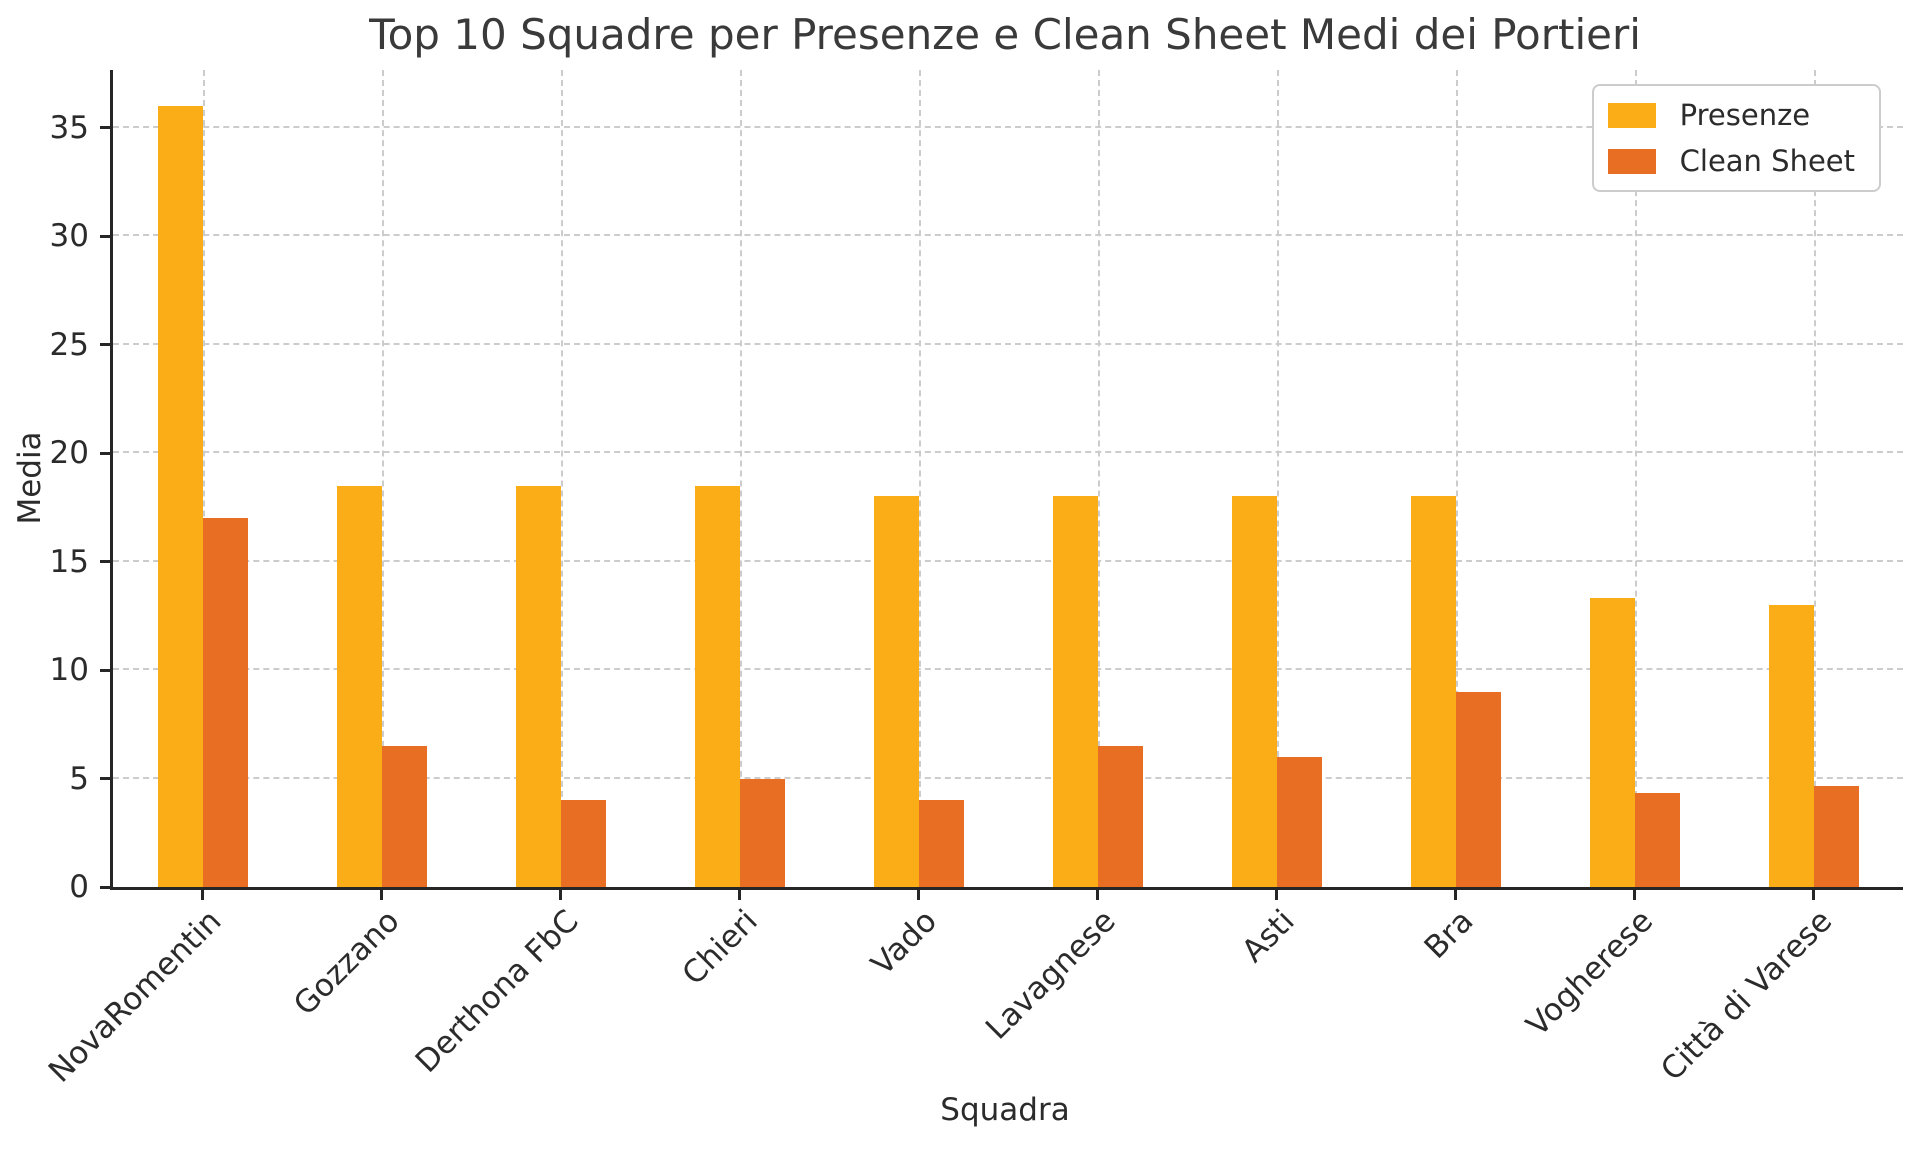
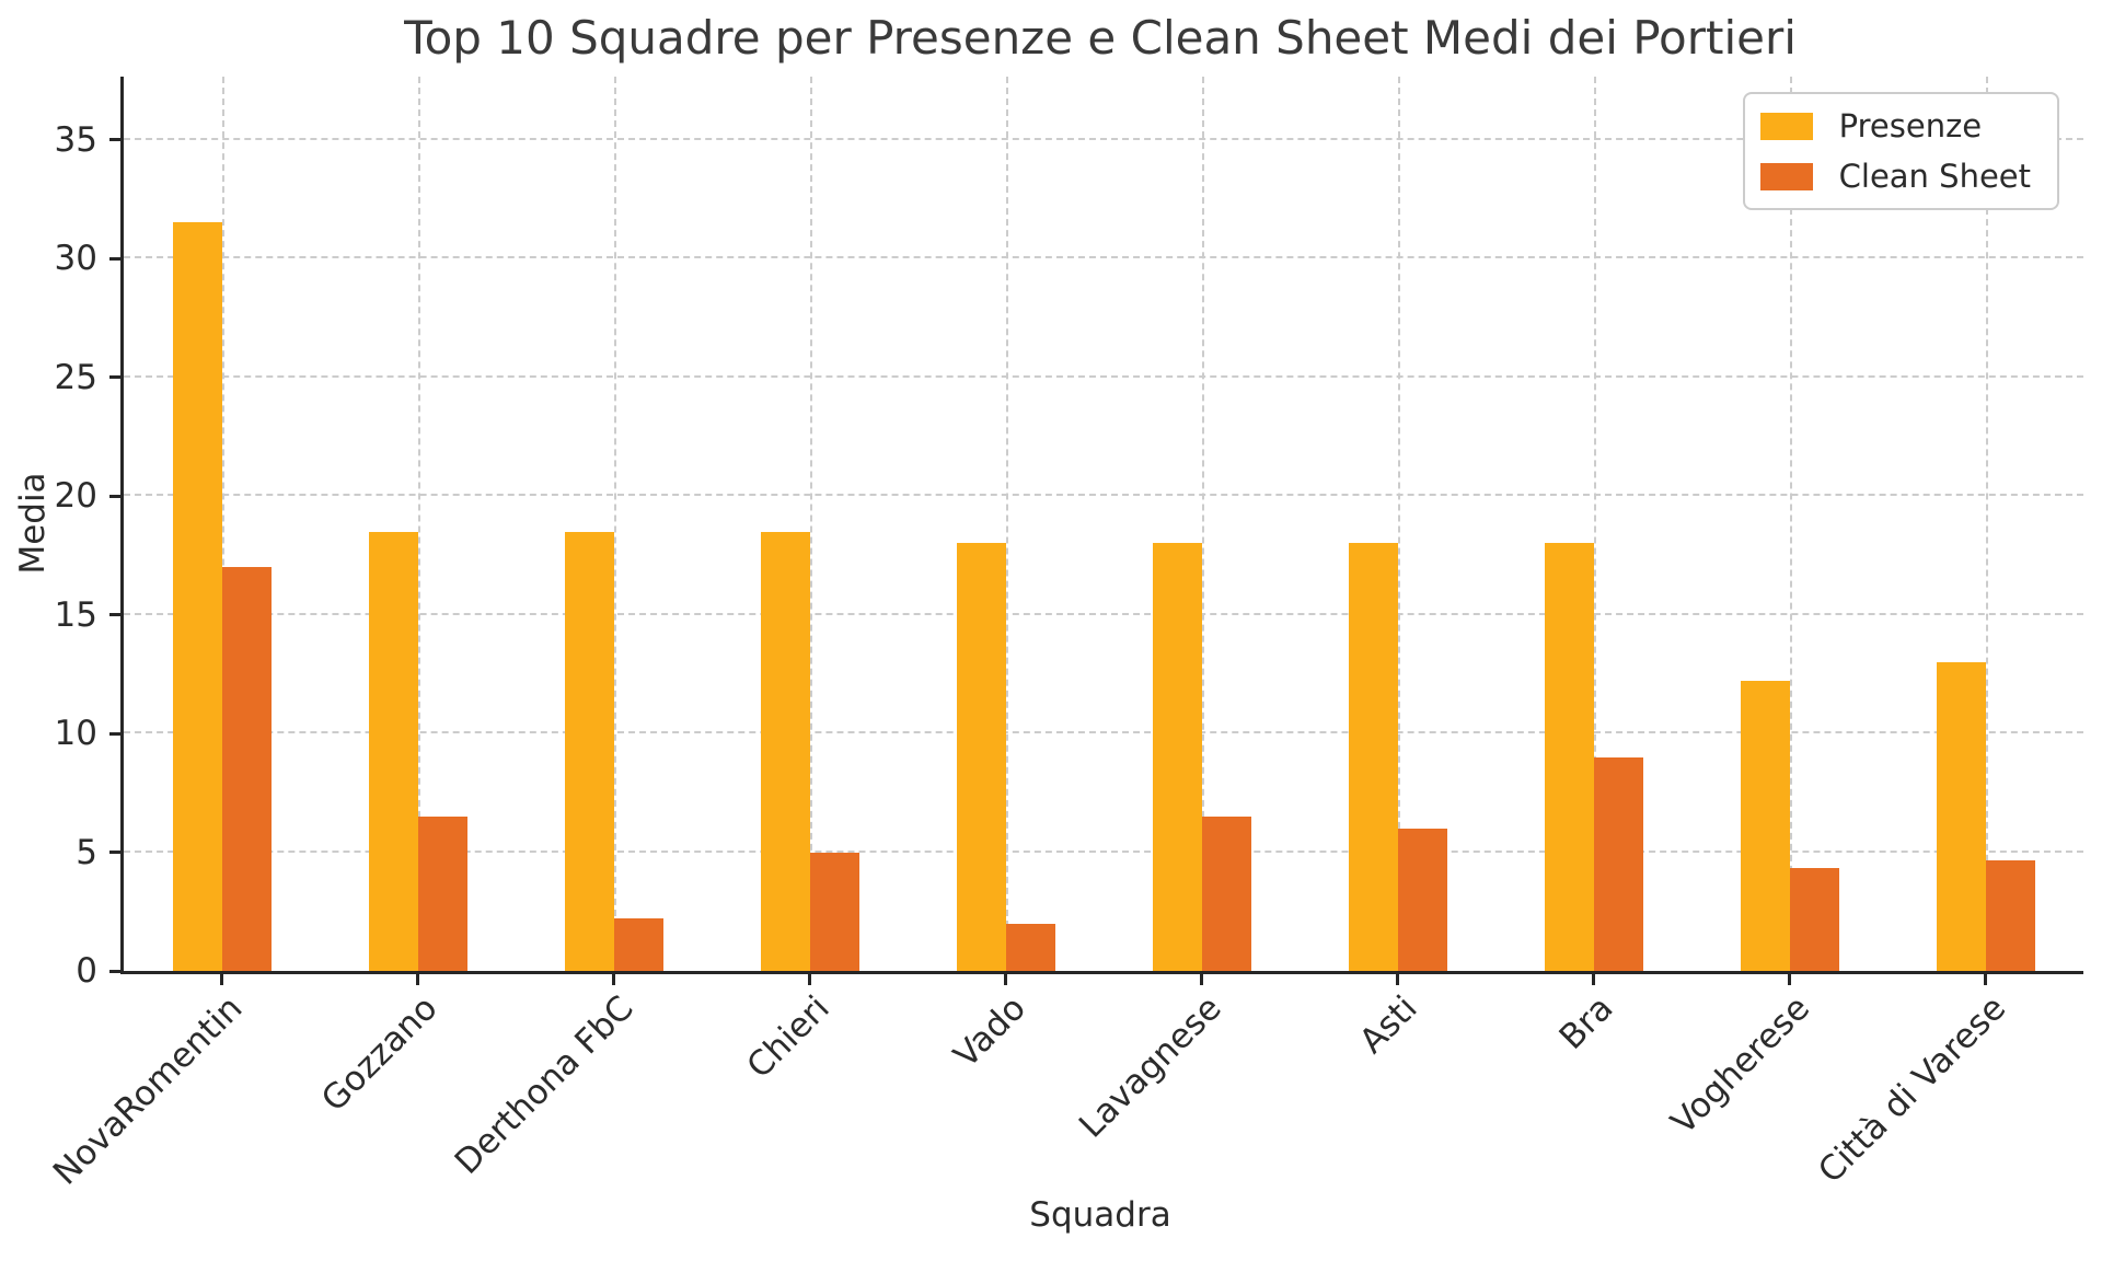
Presenze/NovaRomentin: 36.0 -> 31.5
Clean Sheet/Derthona FbC: 4.0 -> 2.2
Clean Sheet/Vado: 4.0 -> 2.0
Presenze/Vogherese: 13.3 -> 12.2
